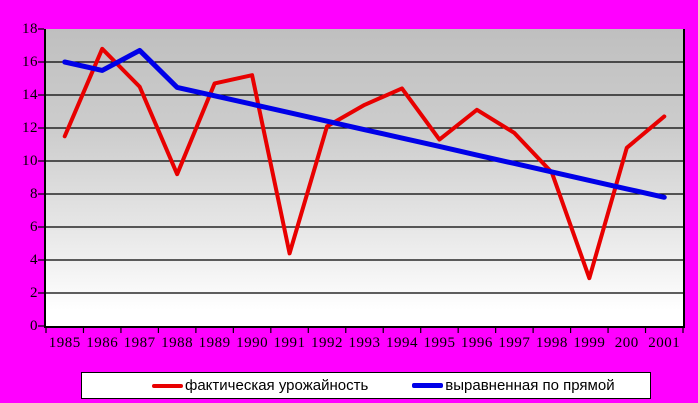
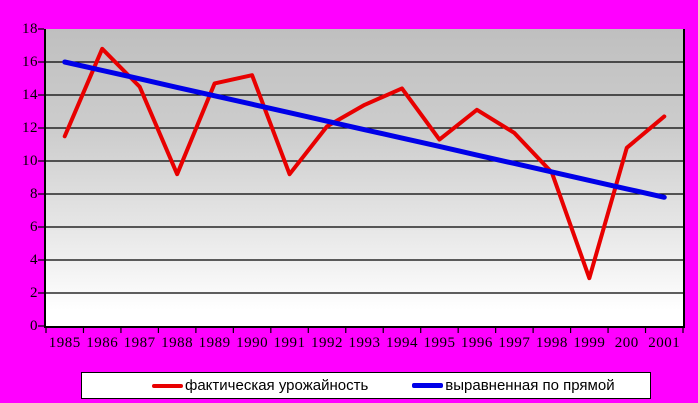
выравненная по прямой/1987: 16.7 -> 15.0
фактическая урожайность/1991: 4.4 -> 9.2
